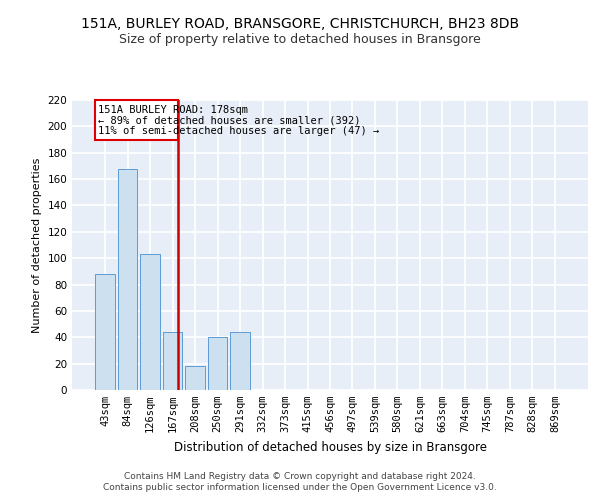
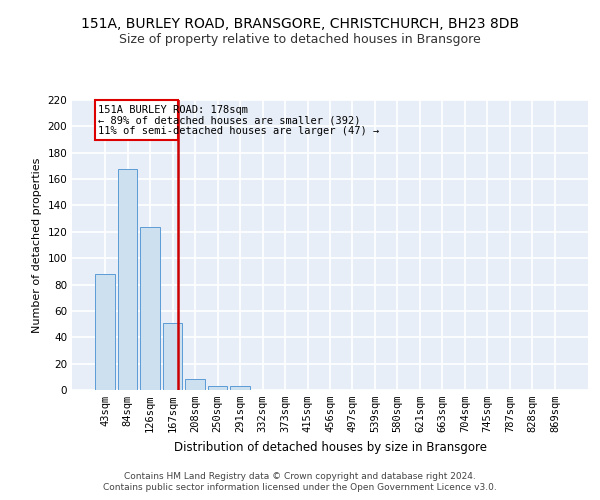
126sqm: 103 -> 124
167sqm: 44 -> 51
208sqm: 18 -> 8
250sqm: 40 -> 3
291sqm: 44 -> 3
